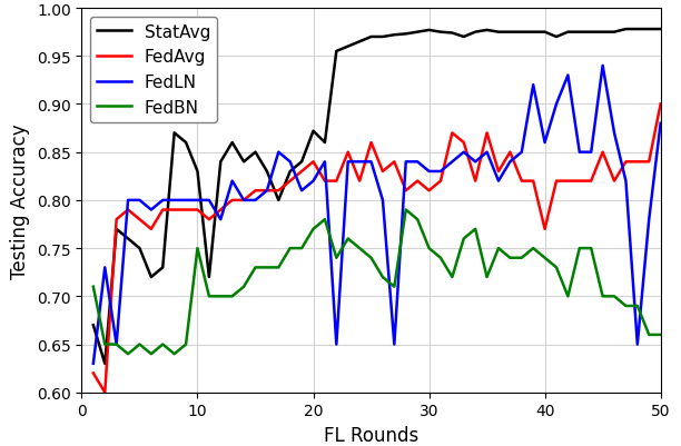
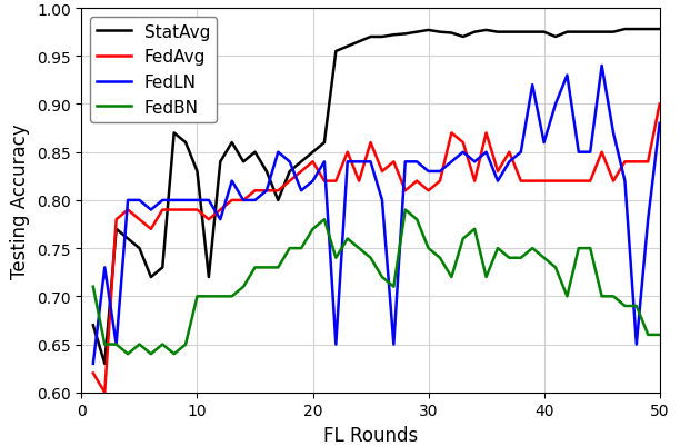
FedBN/10: 0.75 -> 0.70
StatAvg/20: 0.872 -> 0.850
FedAvg/40: 0.77 -> 0.82
